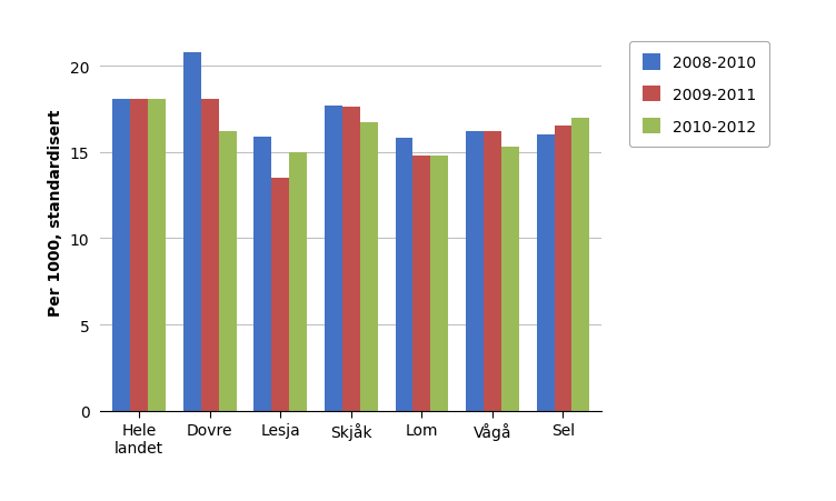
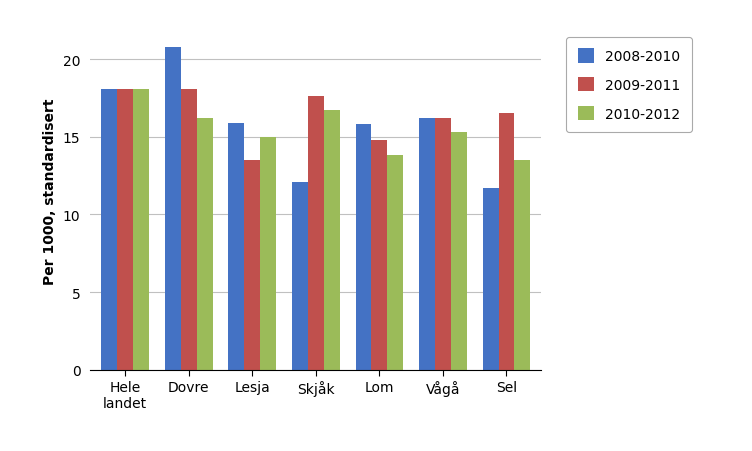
2008-2010/Skjåk: 17.7 -> 12.1
2010-2012/Lom: 14.8 -> 13.8
2008-2010/Sel: 16.0 -> 11.7
2010-2012/Sel: 17.0 -> 13.5
